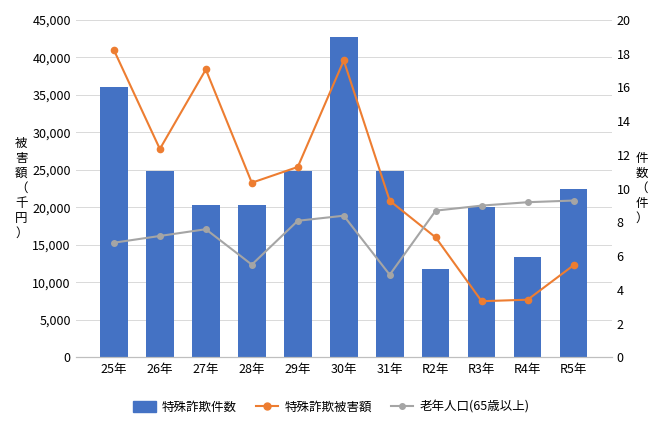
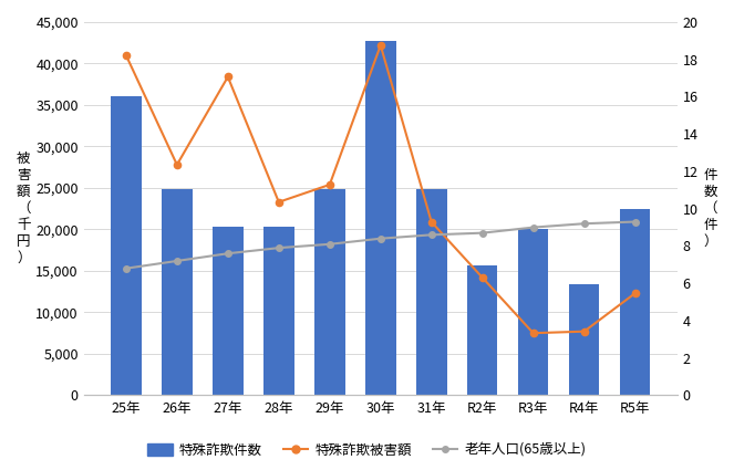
老年人口(65歳以上)/28年: 5.5 -> 7.9
特殊詐欺被害額/30年: 39,600 -> 42,200
老年人口(65歳以上)/31年: 4.9 -> 8.6
特殊詐欺件数/R2年: 11,800 -> 15,600
特殊詐欺被害額/R2年: 16,000 -> 14,200
